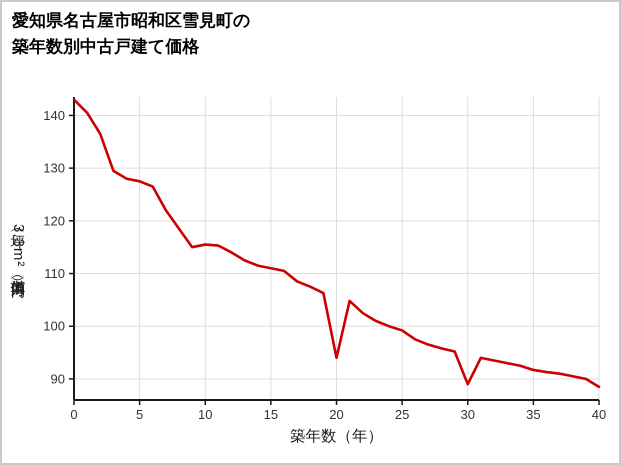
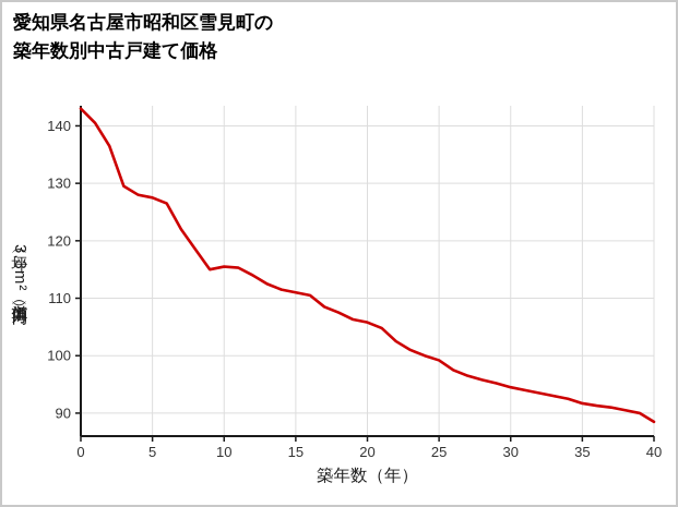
20: 94 -> 106
30: 89 -> 94
